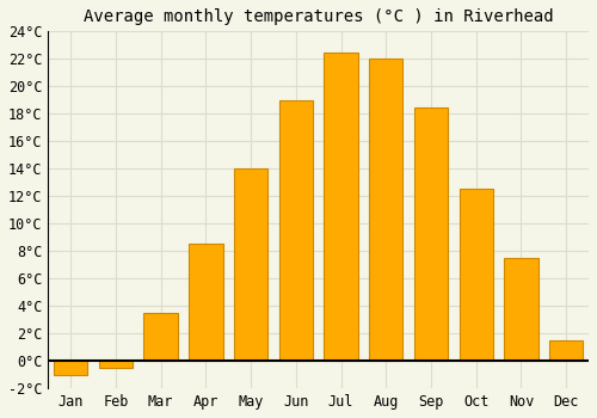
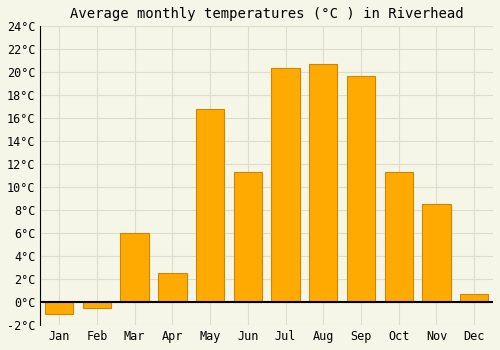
Mar: 3.5°C -> 6.0°C
Apr: 8.5°C -> 2.5°C
May: 14.0°C -> 16.8°C
Jun: 19.0°C -> 11.3°C
Jul: 22.5°C -> 20.4°C
Aug: 22.0°C -> 20.7°C
Sep: 18.5°C -> 19.7°C
Oct: 12.5°C -> 11.3°C
Nov: 7.5°C -> 8.5°C
Dec: 1.5°C -> 0.7°C
